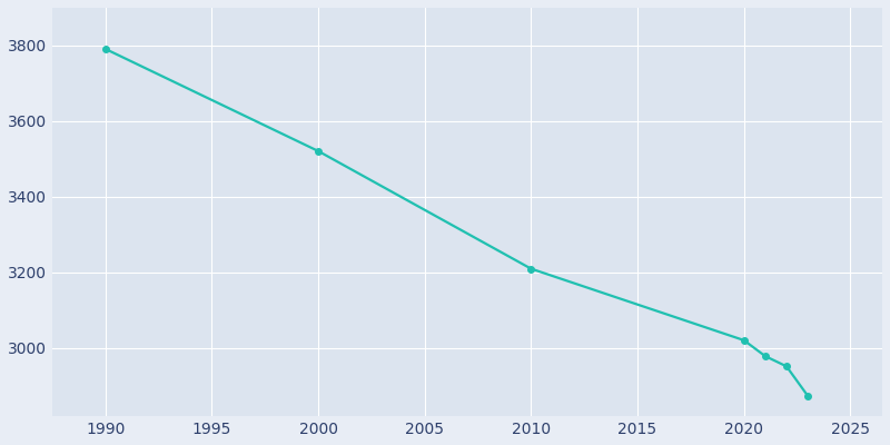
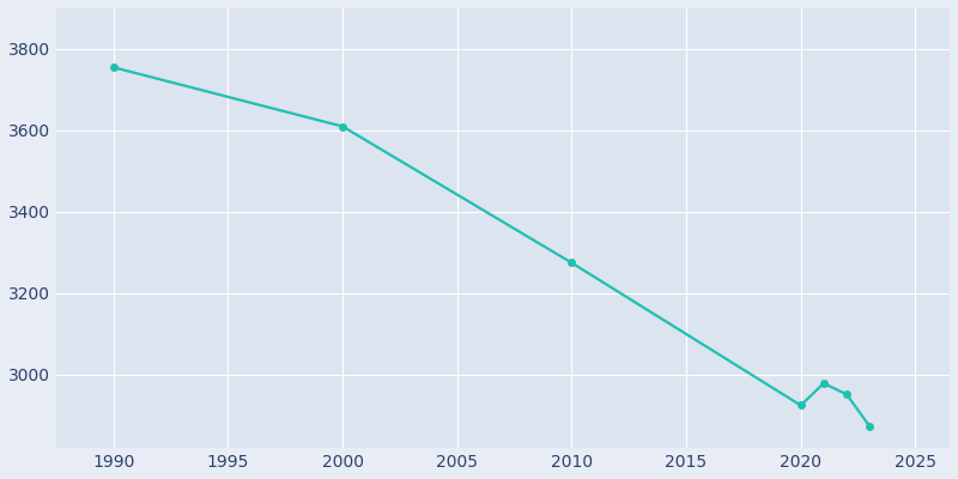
1990: 3791 -> 3755
2000: 3521 -> 3610
2010: 3210 -> 3275
2020: 3021 -> 2925
